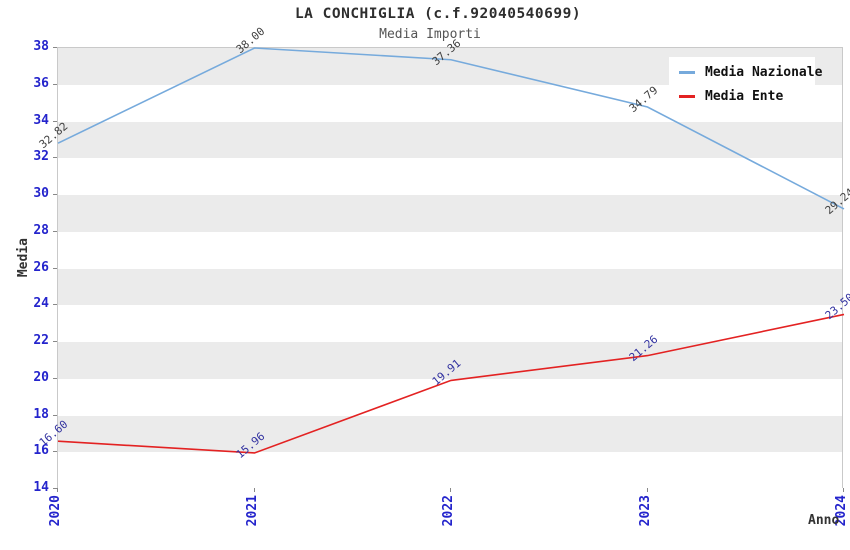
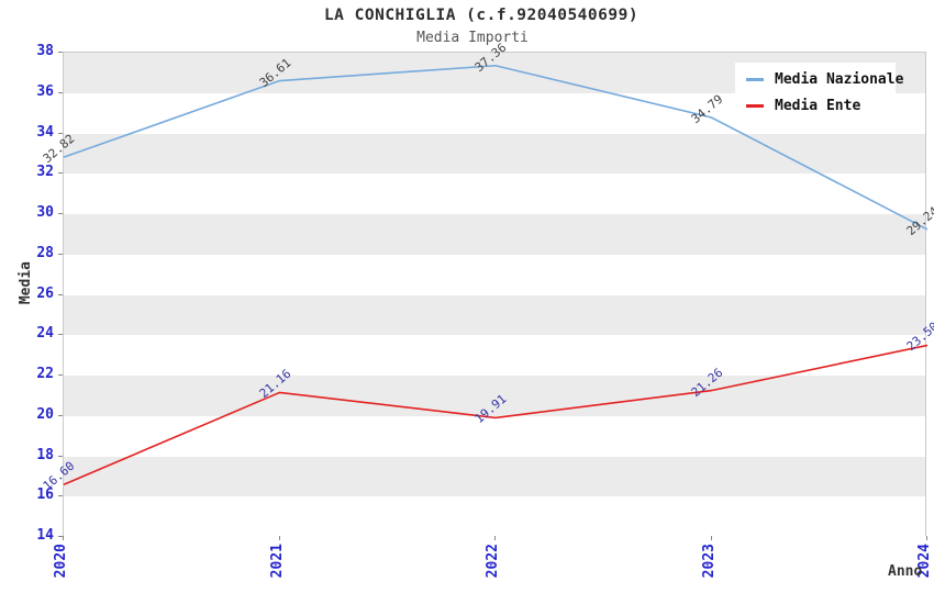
Media Nazionale/2021: 38.00 -> 36.61
Media Ente/2021: 15.96 -> 21.16
